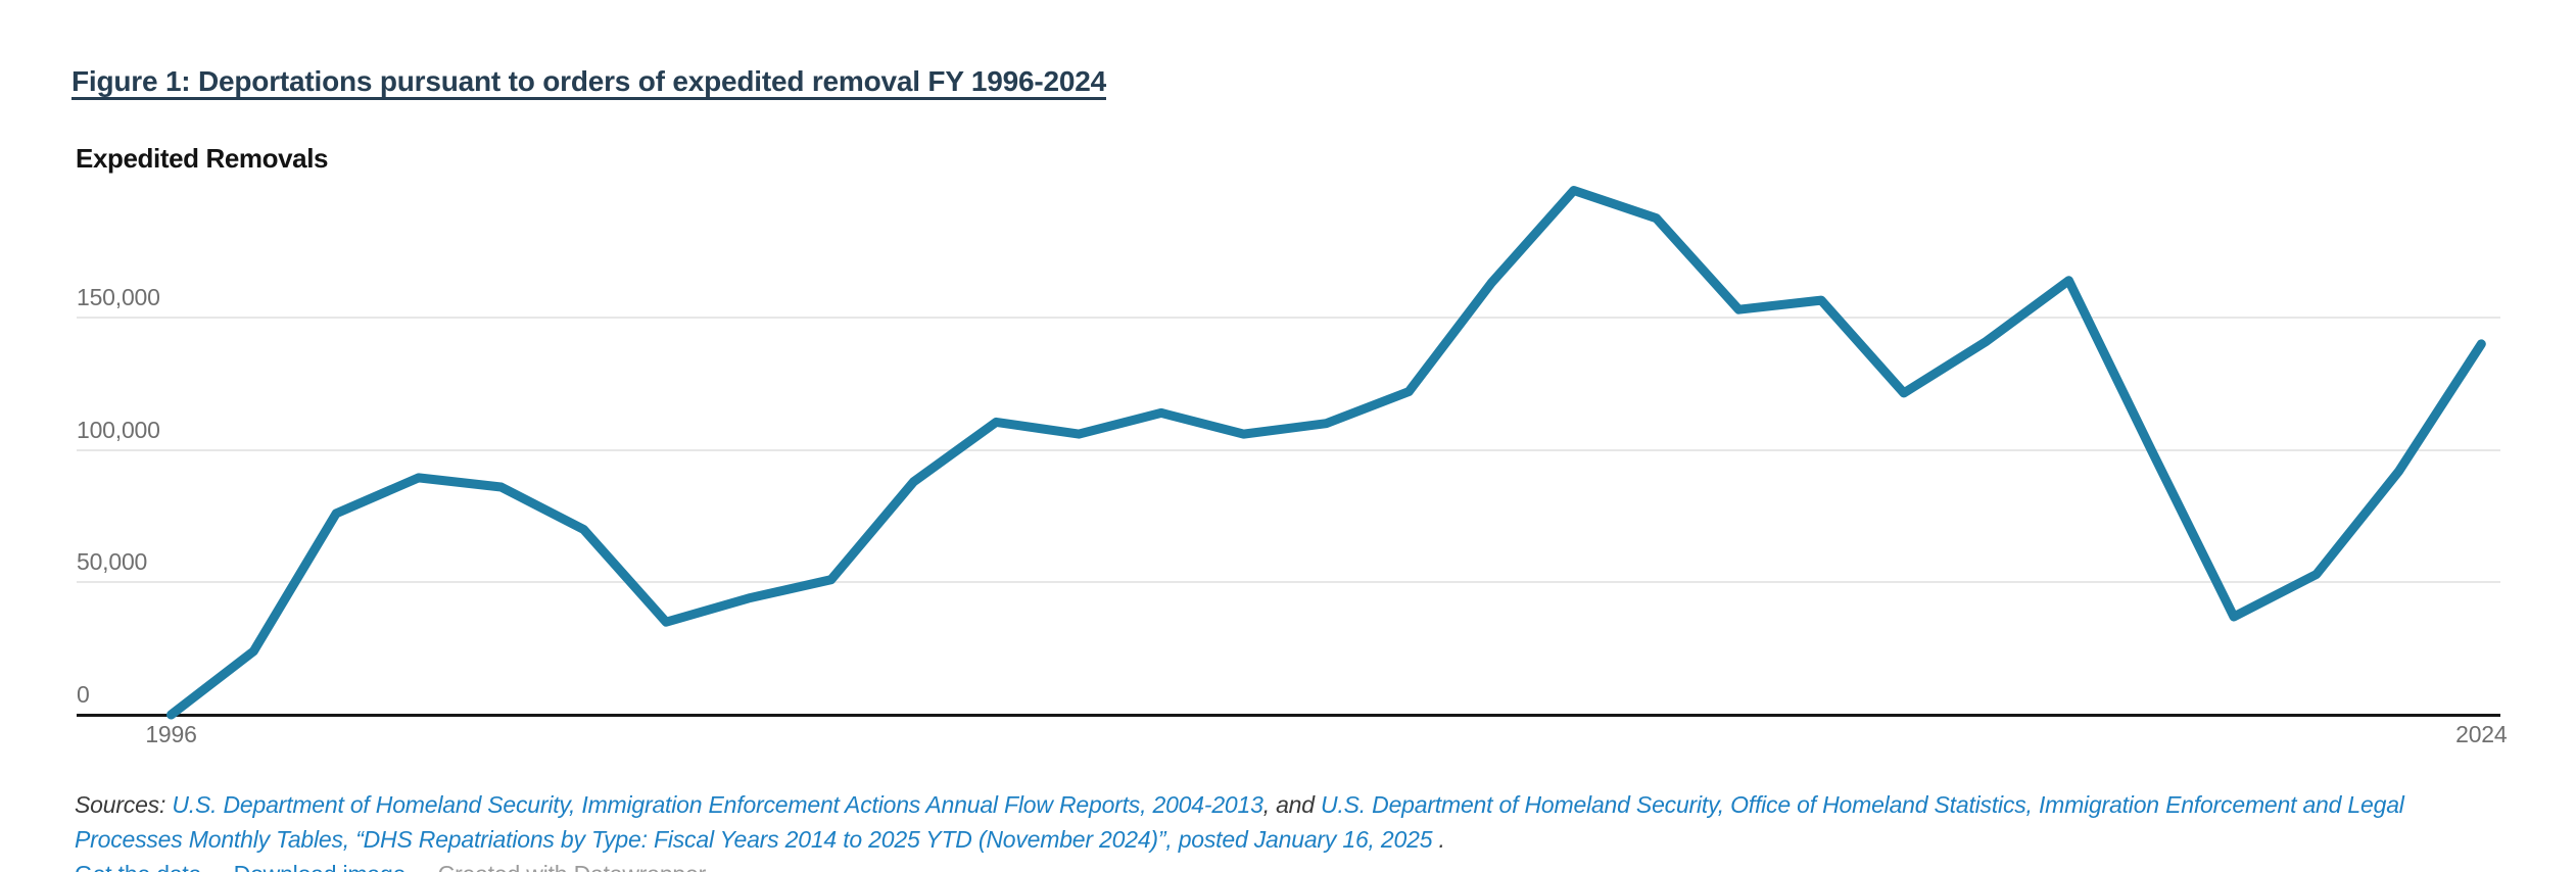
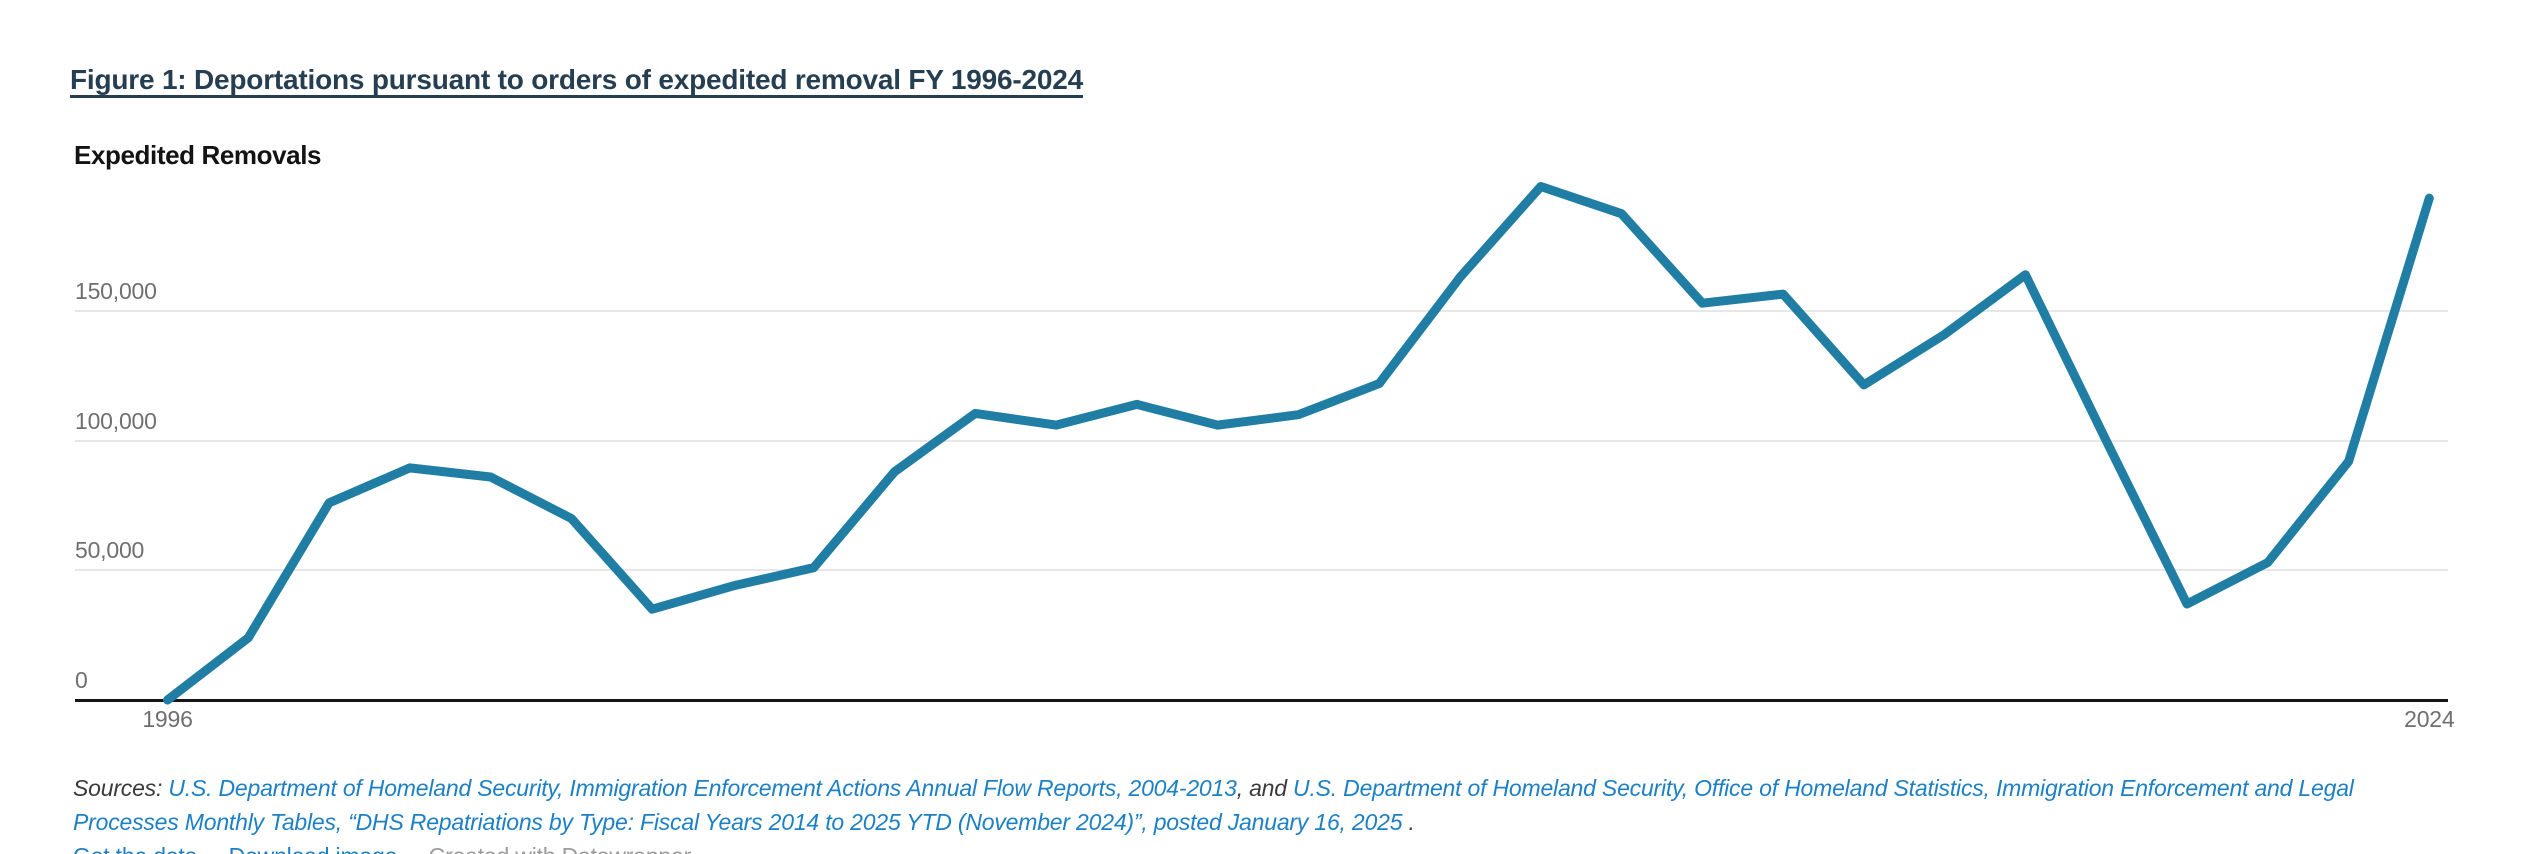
2024: 140000 -> 194000
